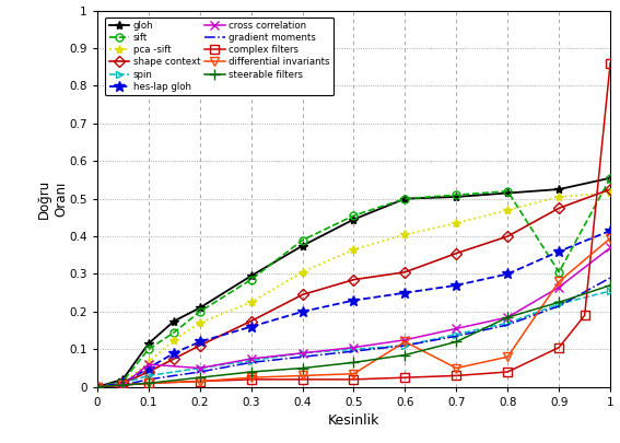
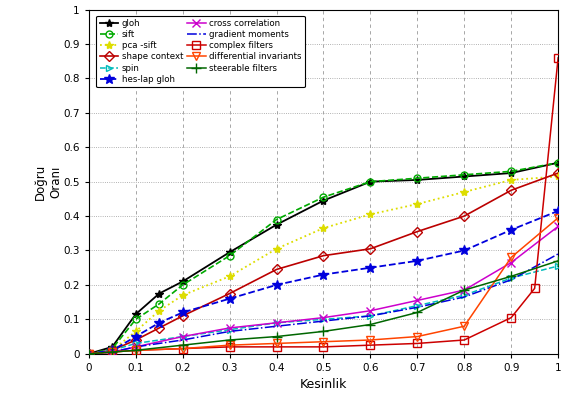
cross correlation/0.1: 0.060 -> 0.020
differential invariants/0.6: 0.120 -> 0.040
sift/0.9: 0.305 -> 0.530
